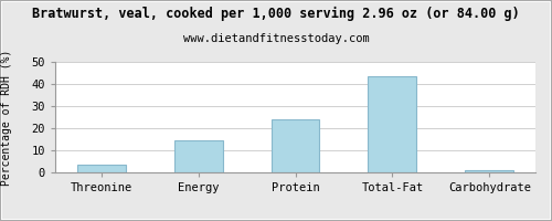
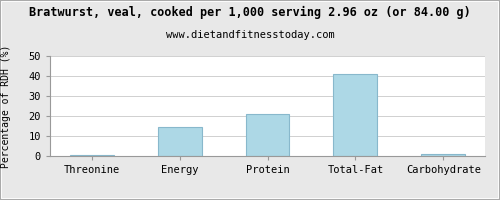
Threonine: 3.5 -> 0.3
Protein: 24.0 -> 21.0
Total-Fat: 43.5 -> 41.0
